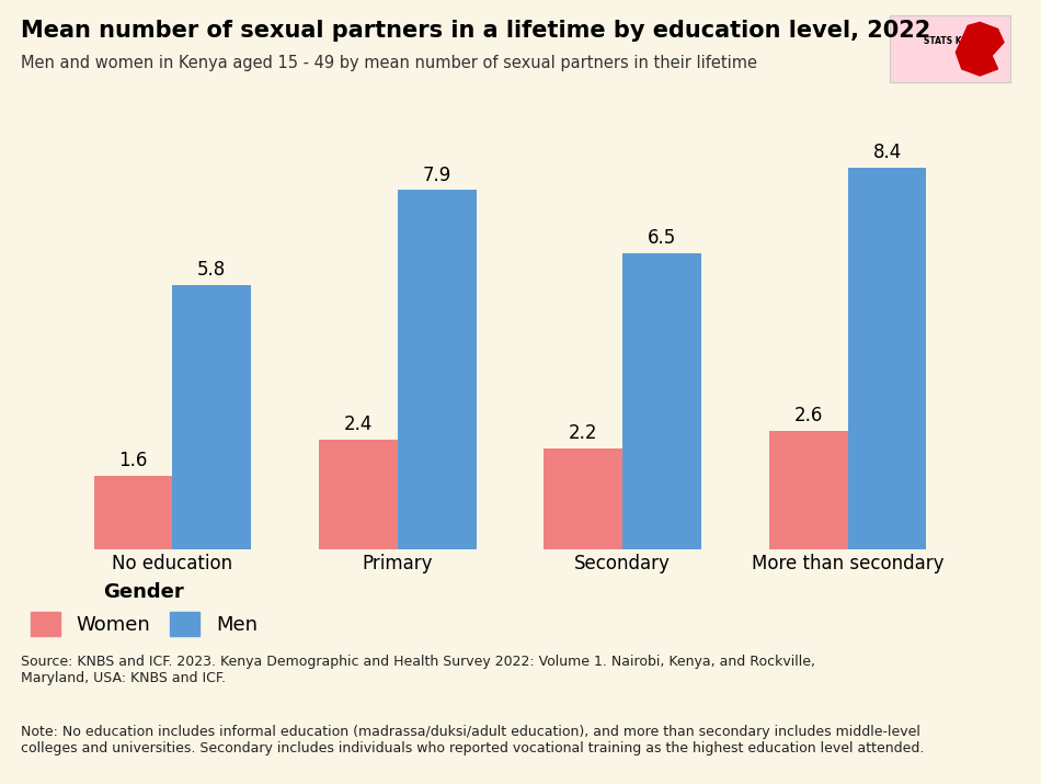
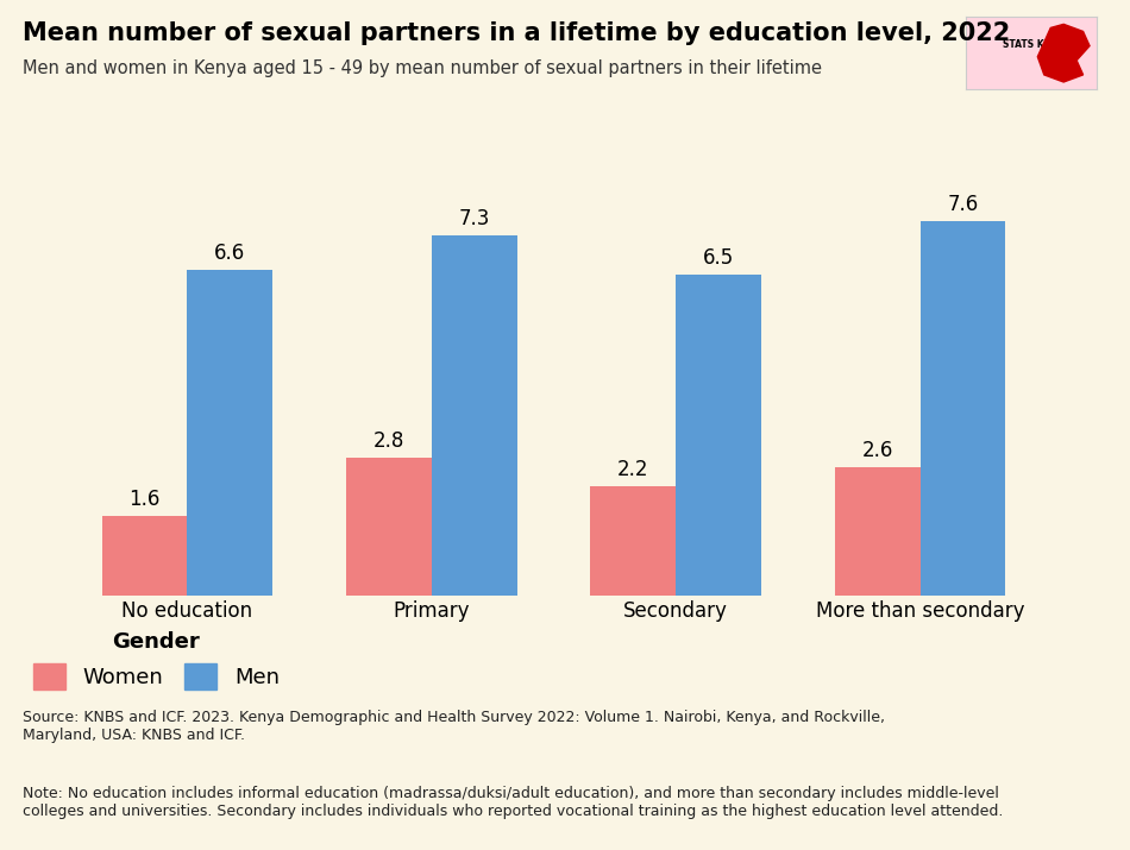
Men/No education: 5.8 -> 6.6
Women/Primary: 2.4 -> 2.8
Men/Primary: 7.9 -> 7.3
Men/More than secondary: 8.4 -> 7.6
